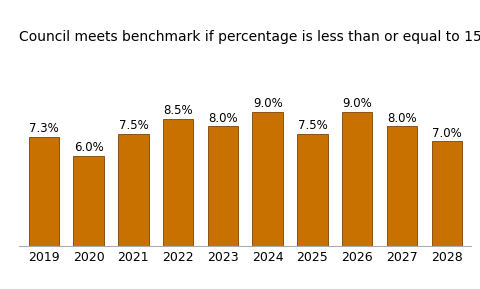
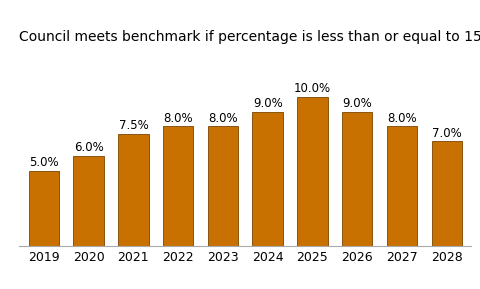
2019: 7.3% -> 5.0%
2022: 8.5% -> 8.0%
2025: 7.5% -> 10.0%
